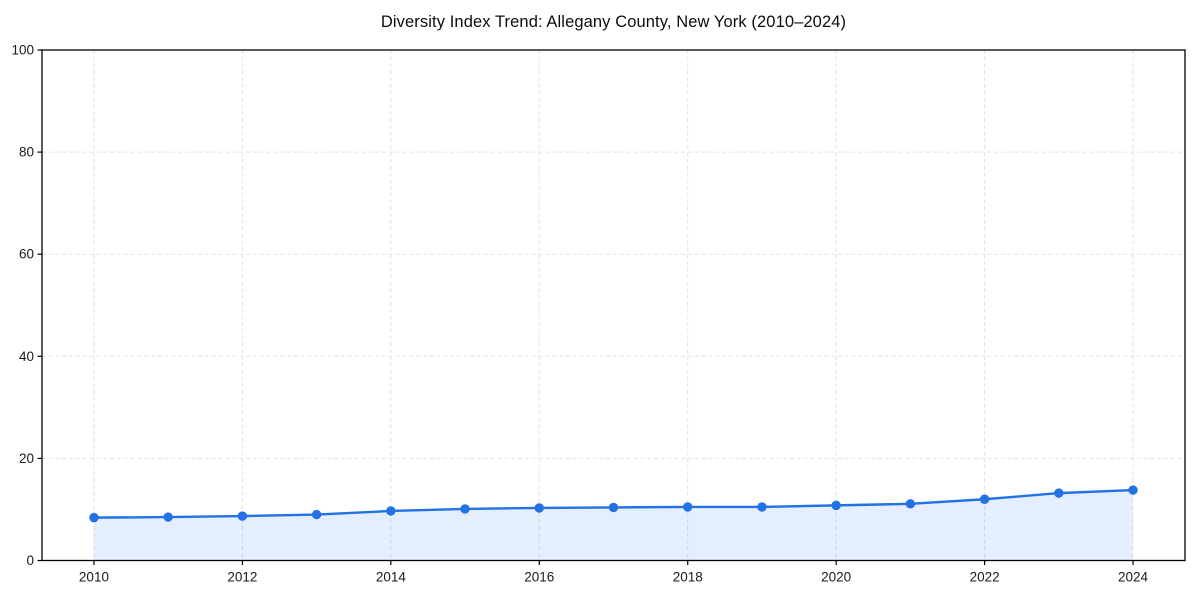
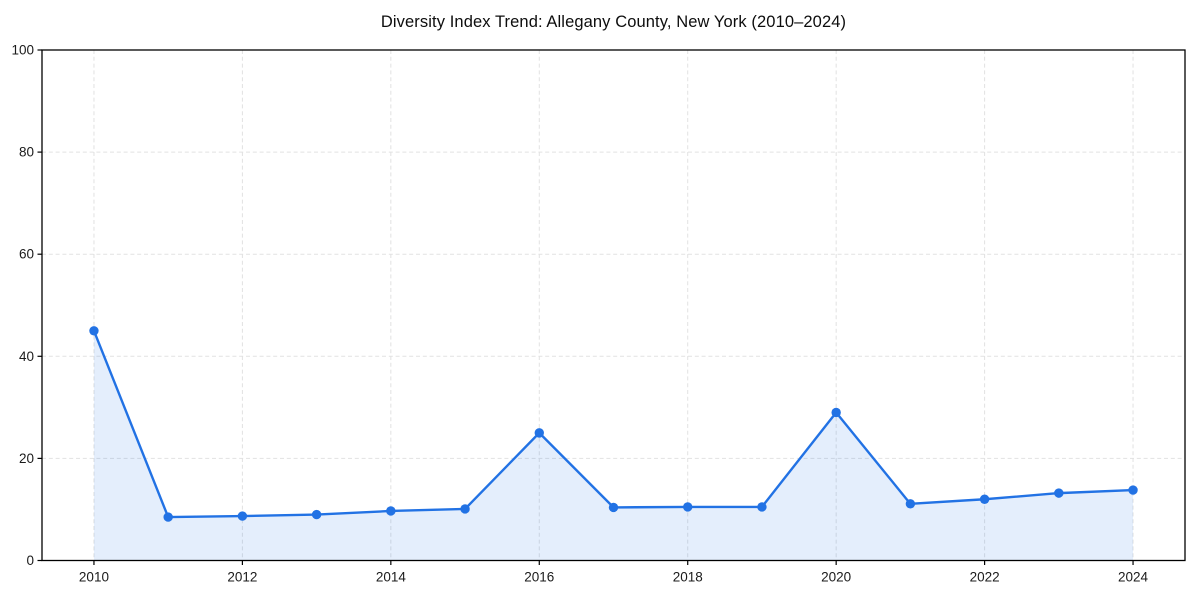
2010: 8 -> 45
2016: 10 -> 25
2020: 11 -> 29
